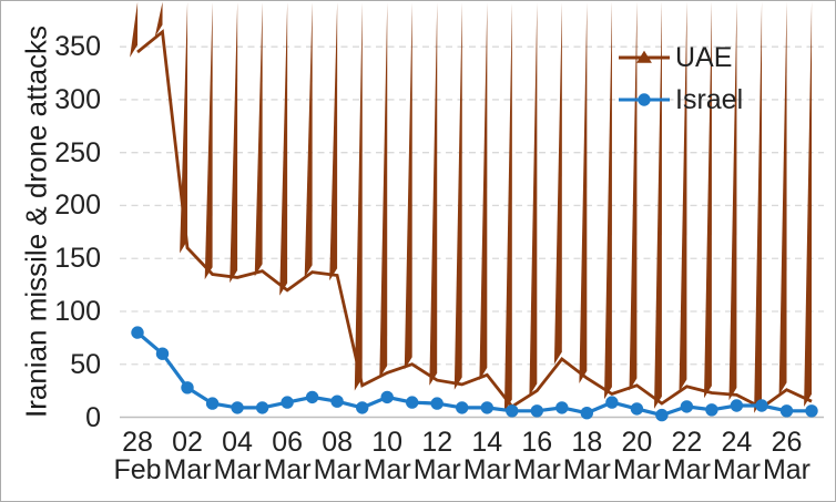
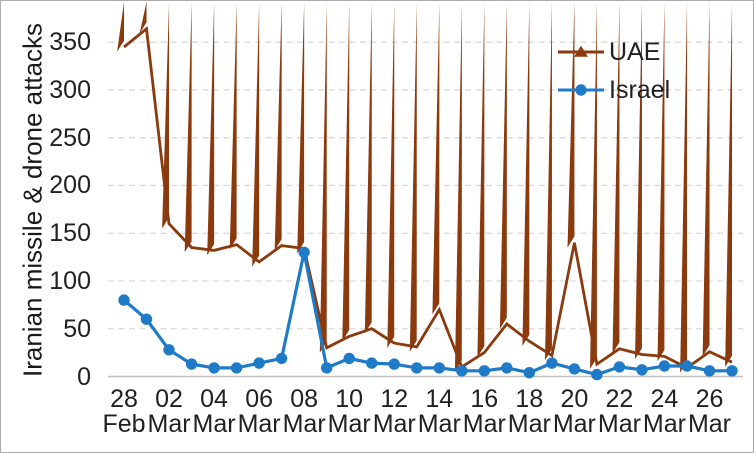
Israel/08 Mar: 20 -> 130
UAE/14 Mar: 40 -> 70
UAE/20 Mar: 30 -> 140
